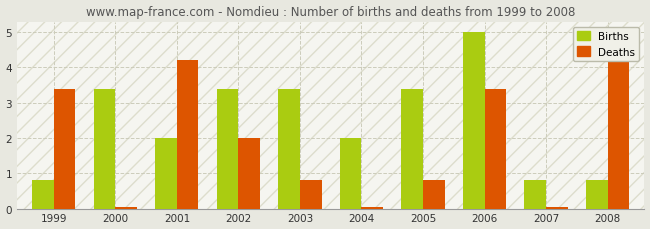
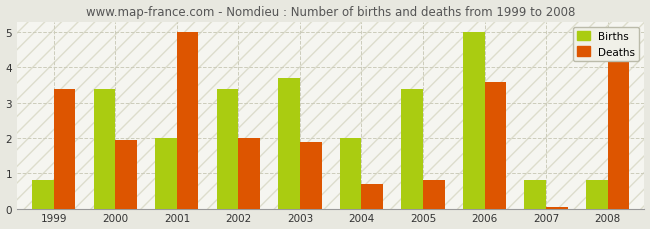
Deaths/2000: 0.05 -> 1.95
Deaths/2001: 4.20 -> 5.00
Births/2003: 3.4 -> 3.7
Deaths/2003: 0.80 -> 1.90
Deaths/2004: 0.05 -> 0.70
Deaths/2006: 3.40 -> 3.60
